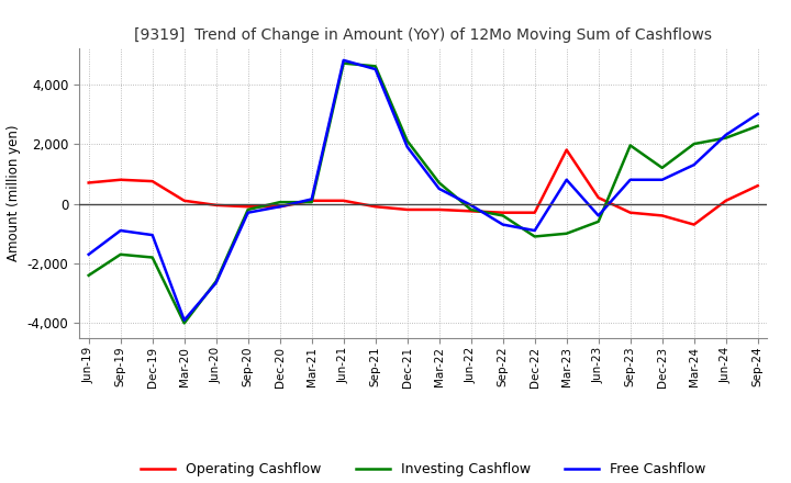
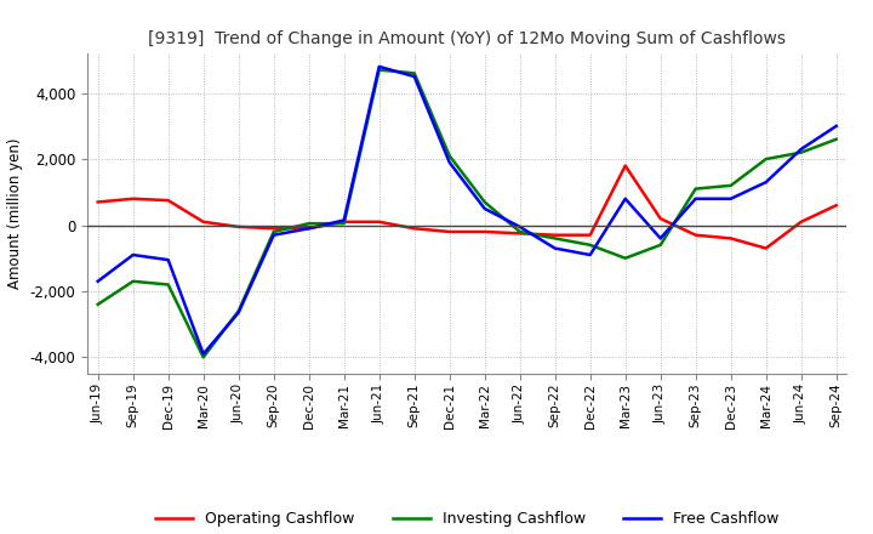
Investing Cashflow/Dec-22: -1,100 -> -600
Investing Cashflow/Sep-23: 1,950 -> 1,100
